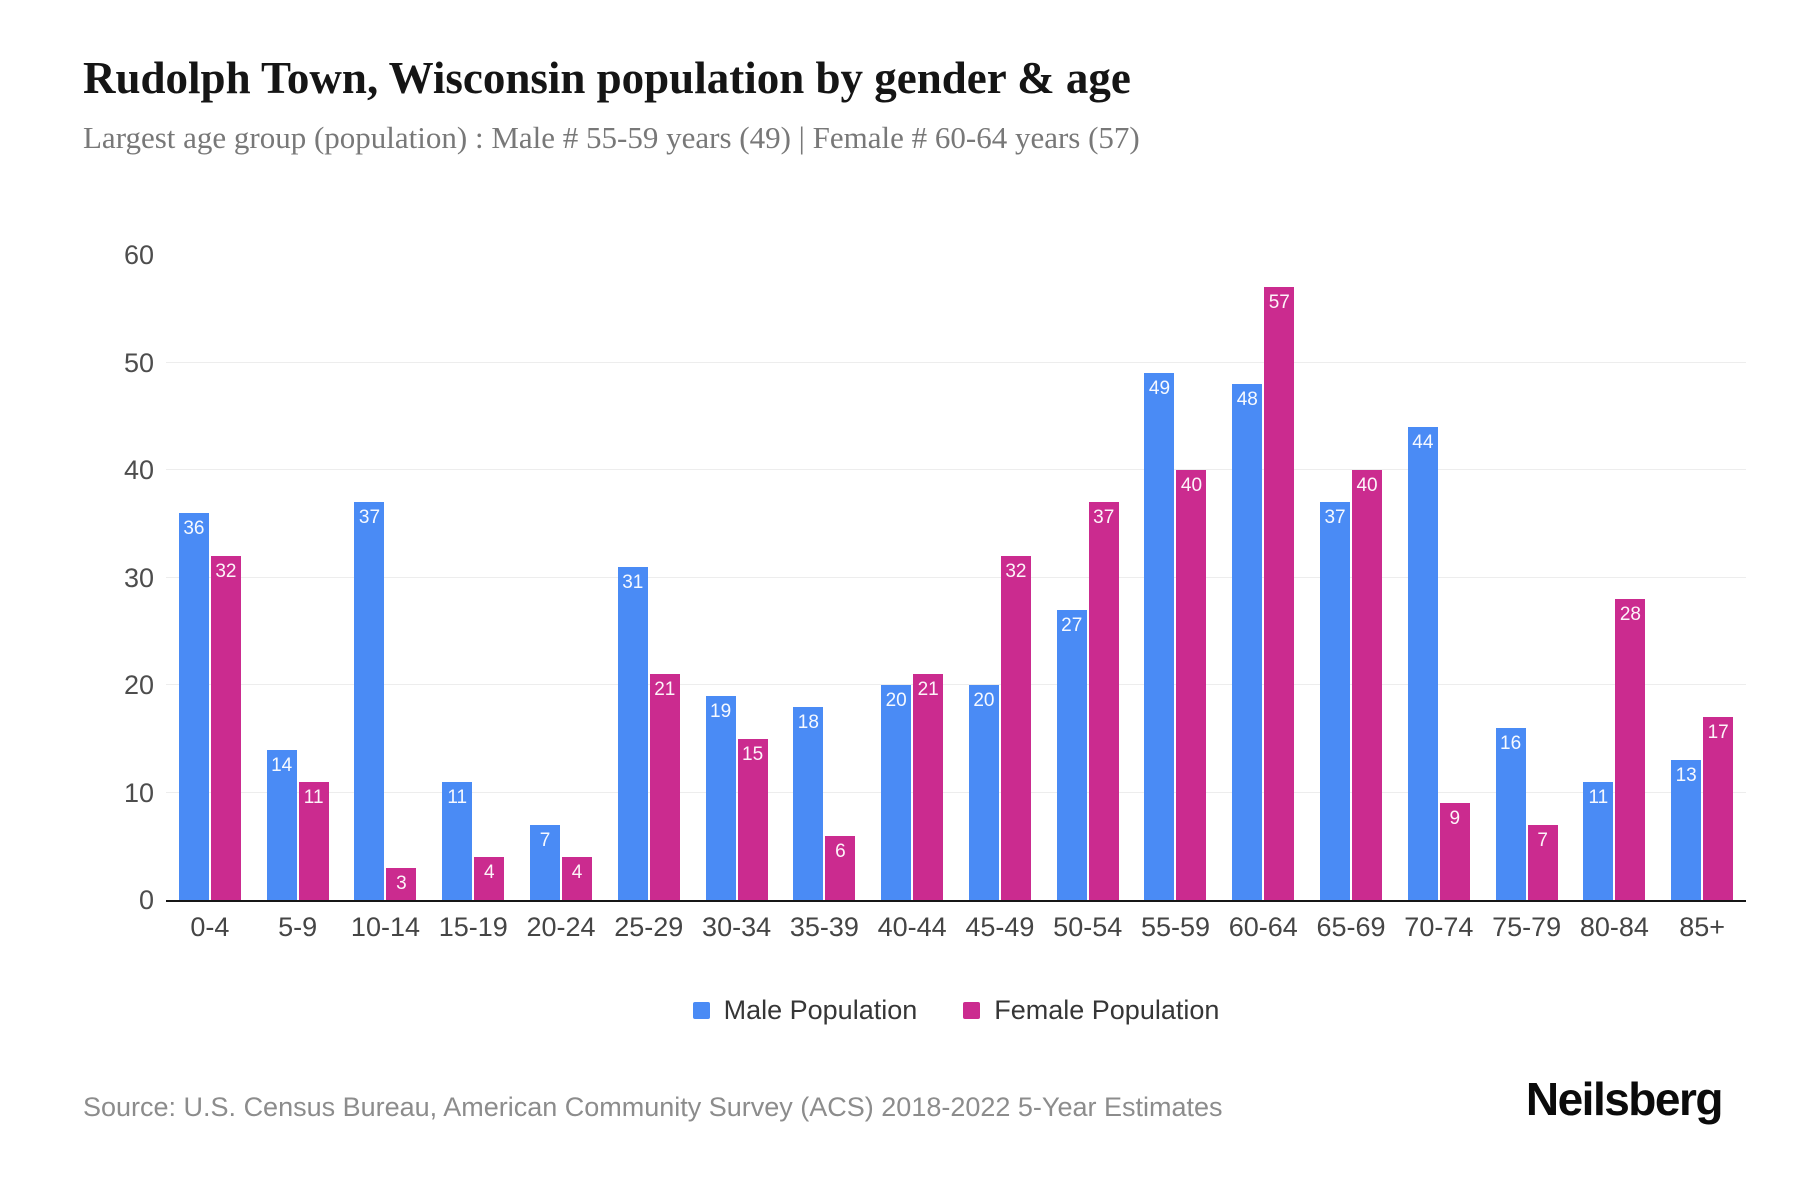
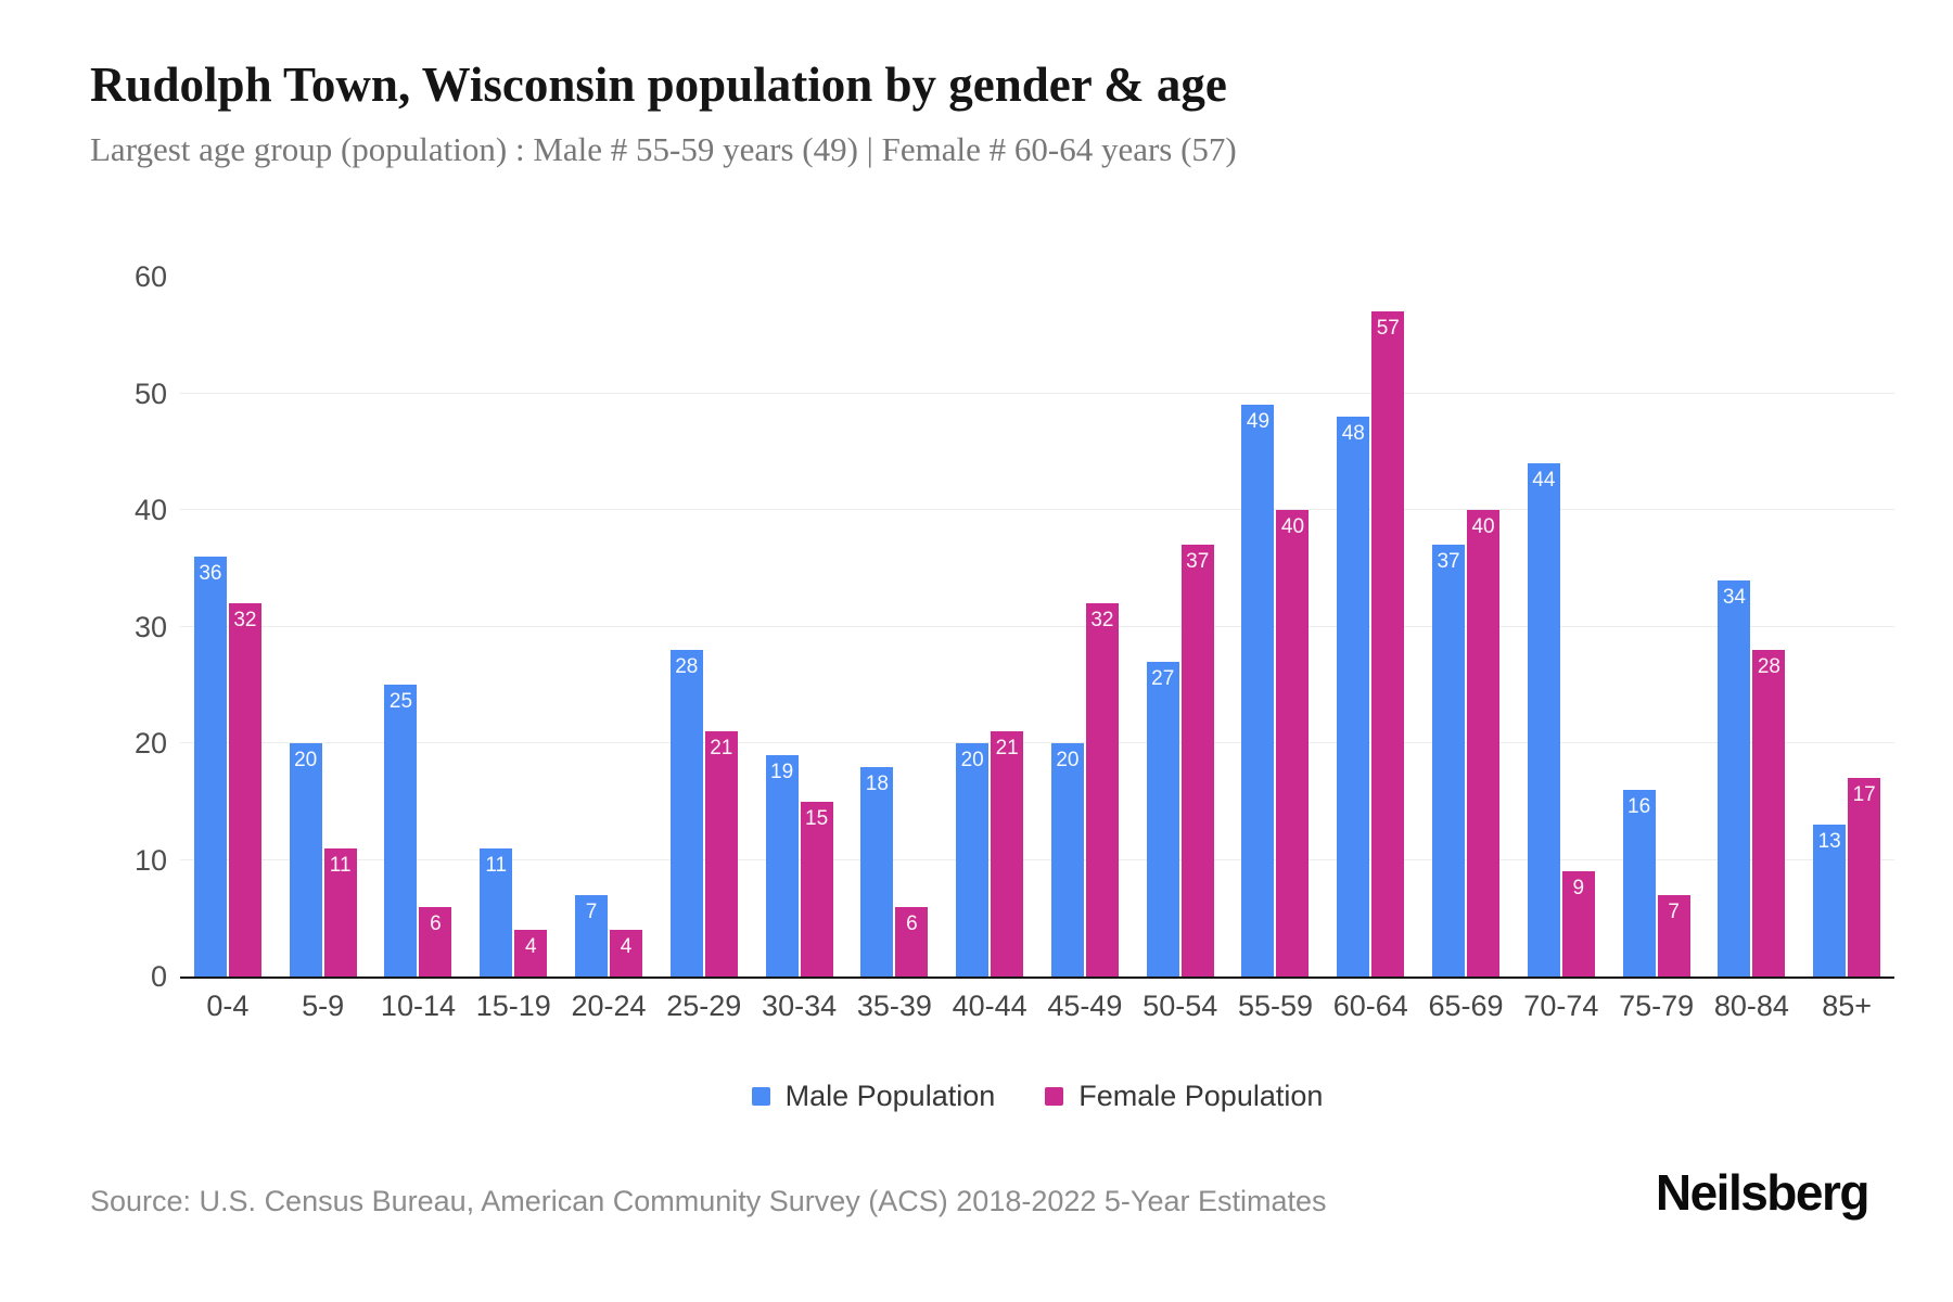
Male Population/5-9: 14 -> 20
Male Population/10-14: 37 -> 25
Female Population/10-14: 3 -> 6
Male Population/25-29: 31 -> 28
Male Population/80-84: 11 -> 34
